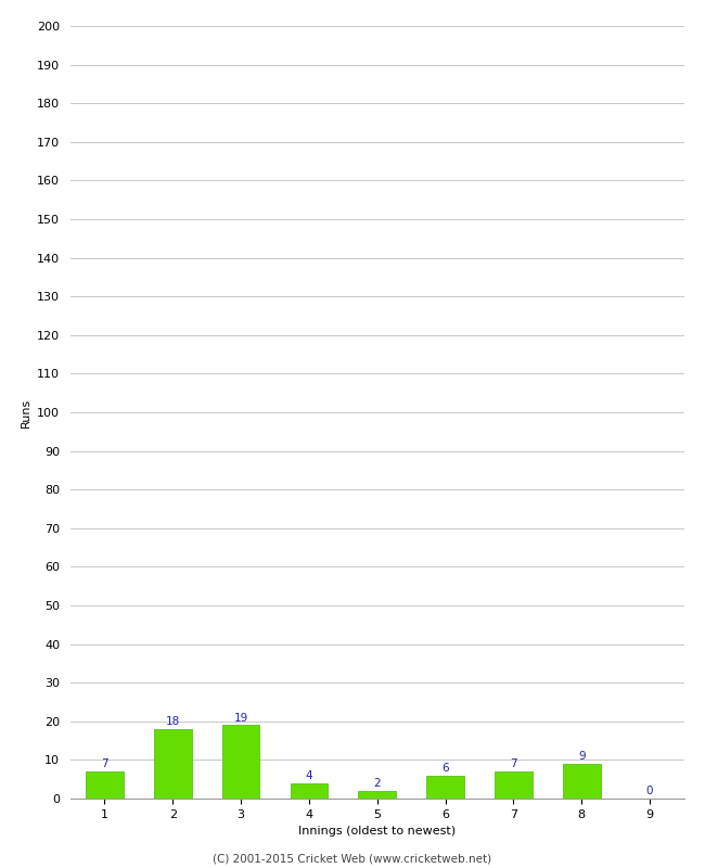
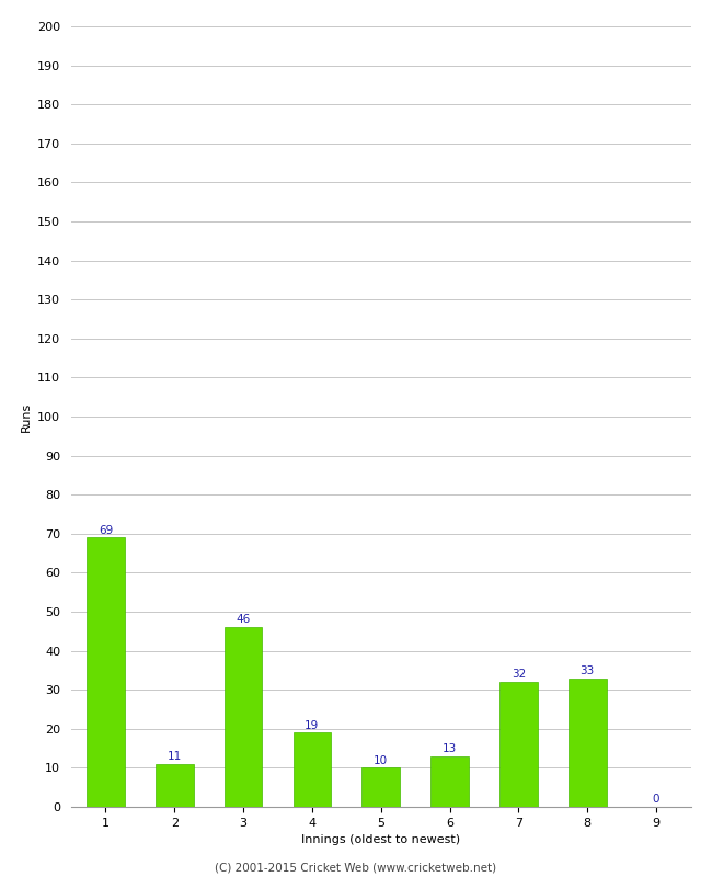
1: 7 -> 69
2: 18 -> 11
3: 19 -> 46
4: 4 -> 19
5: 2 -> 10
6: 6 -> 13
7: 7 -> 32
8: 9 -> 33
